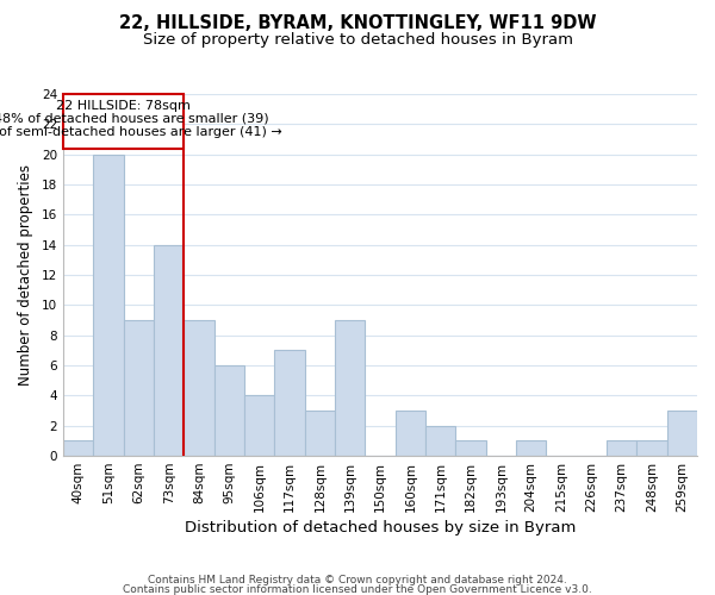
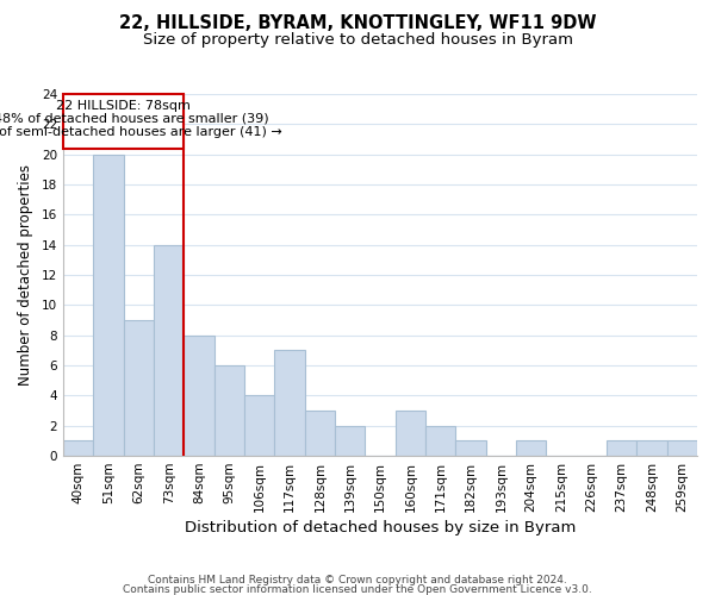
84sqm: 9 -> 8
139sqm: 9 -> 2
259sqm: 3 -> 1
